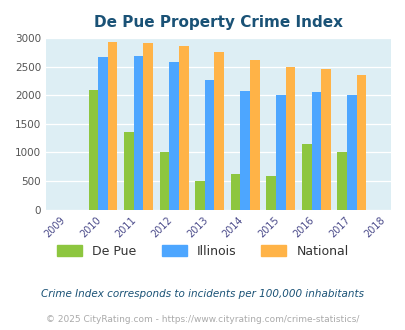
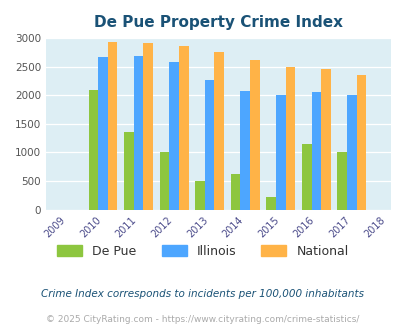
De Pue/2015: 590 -> 220
